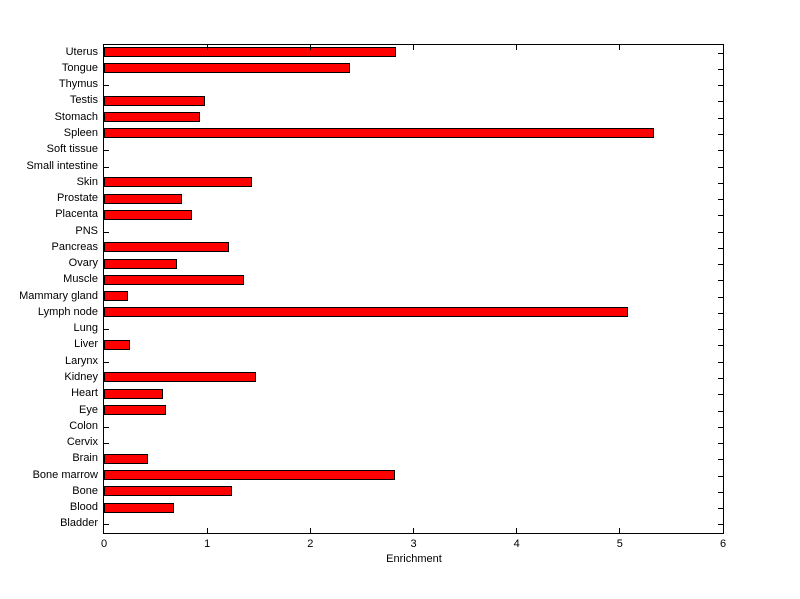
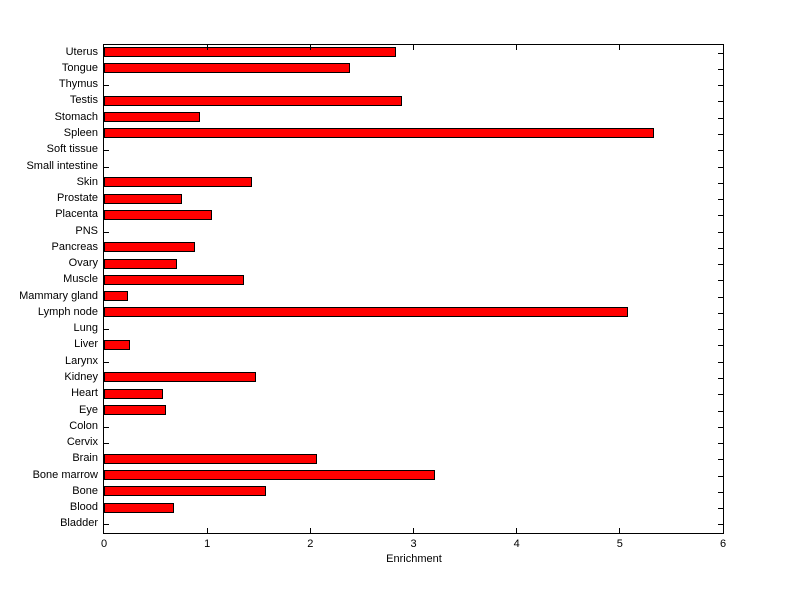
Testis: 1.00 -> 2.91
Placenta: 0.87 -> 1.07
Pancreas: 1.23 -> 0.90
Brain: 0.45 -> 2.08
Bone marrow: 2.84 -> 3.23
Bone: 1.26 -> 1.59
